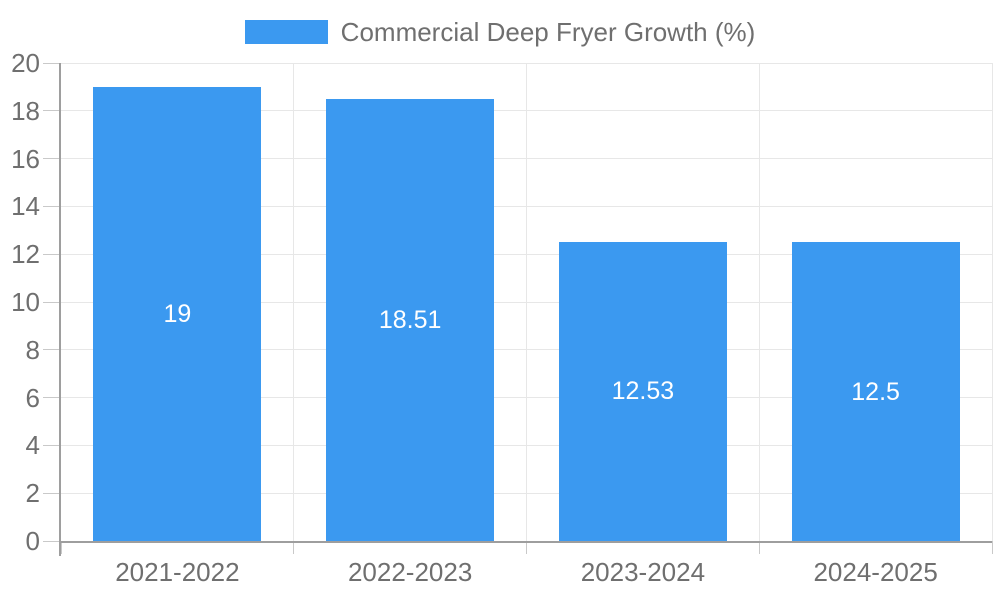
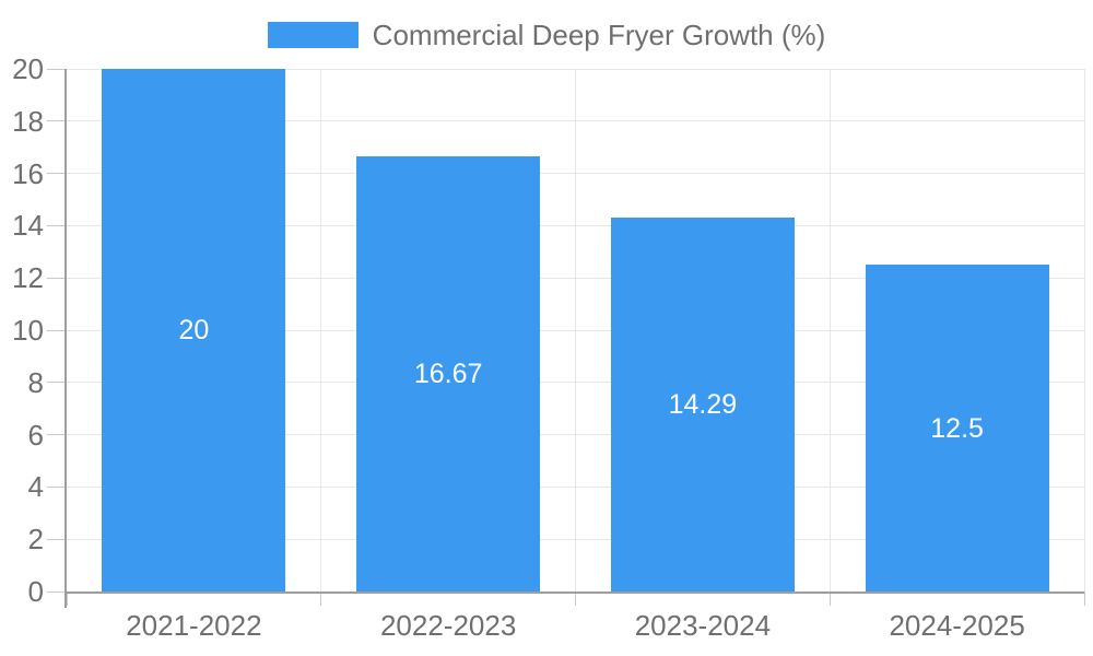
2021-2022: 19 -> 20
2022-2023: 18.51 -> 16.67
2023-2024: 12.53 -> 14.29
